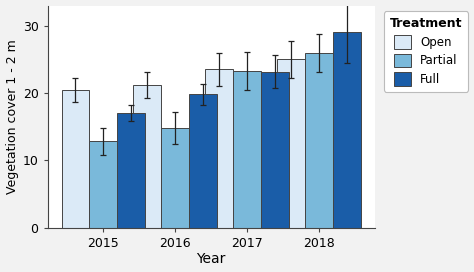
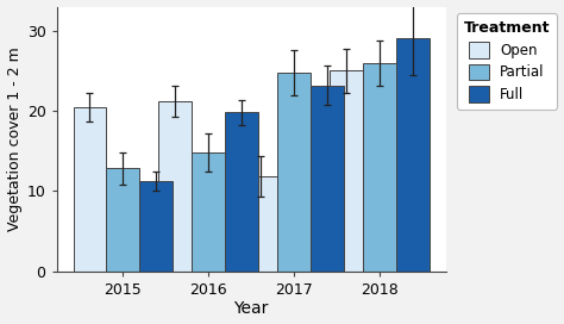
Full/2015: 17.0 -> 11.2
Open/2017: 23.5 -> 11.8
Partial/2017: 23.3 -> 24.8
